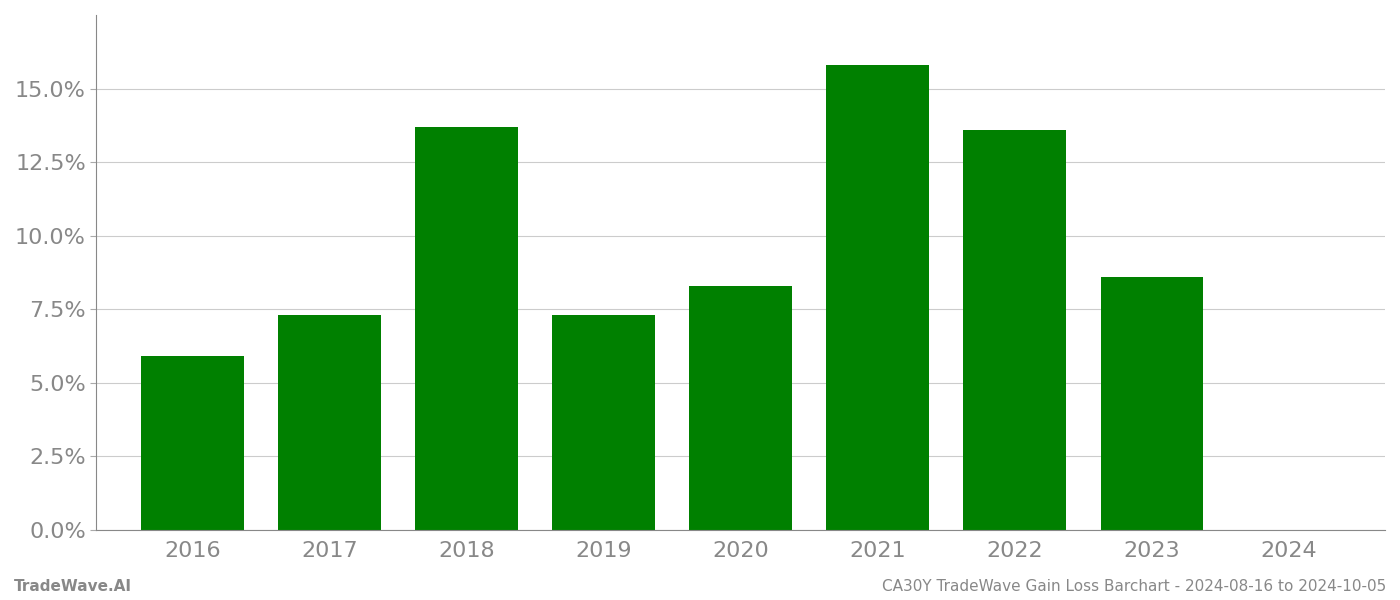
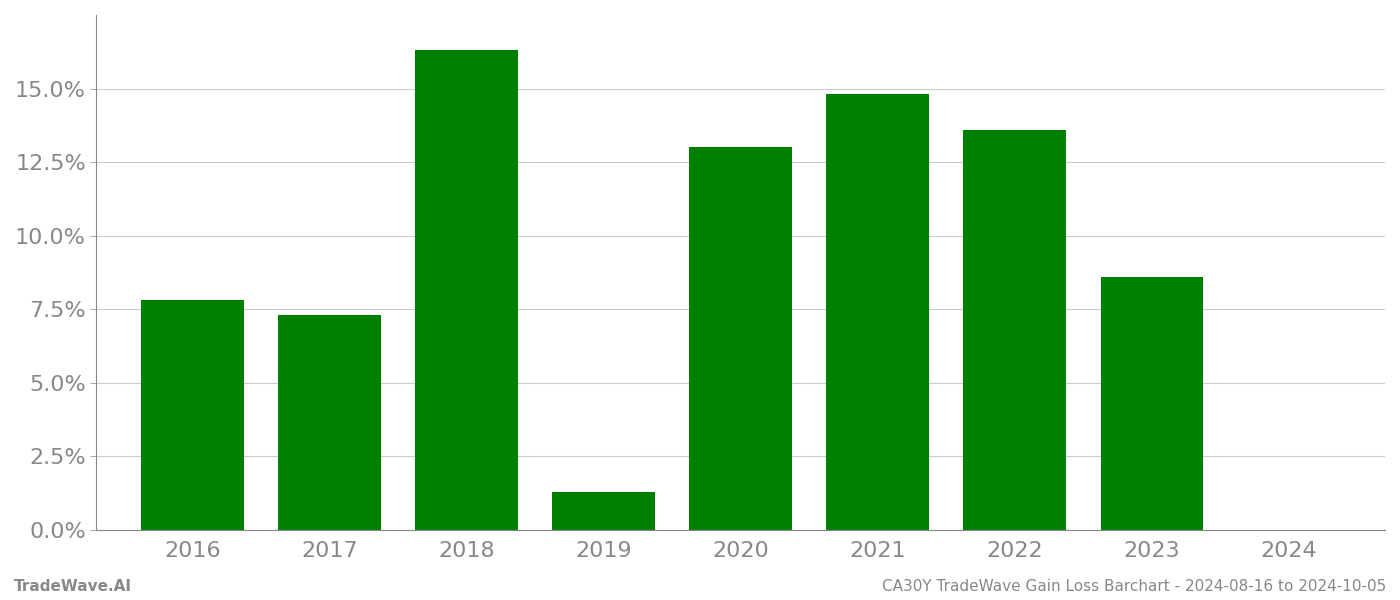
2016: 5.9% -> 7.8%
2018: 13.7% -> 16.3%
2019: 7.3% -> 1.3%
2020: 8.3% -> 13.0%
2021: 15.8% -> 14.8%
